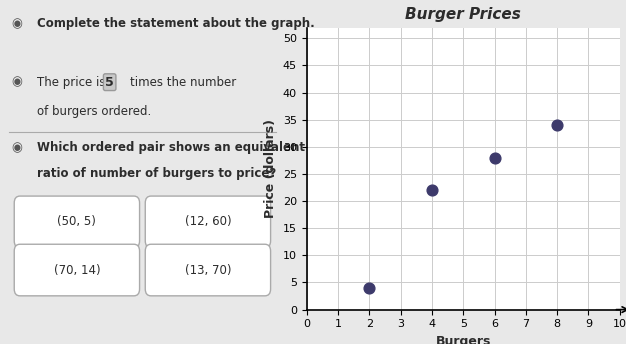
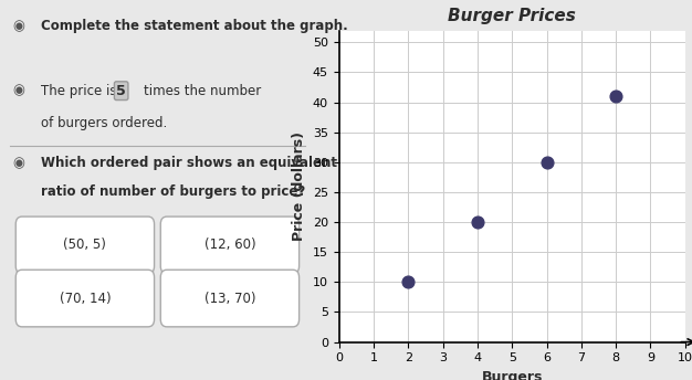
2: 4 -> 10
4: 22 -> 20
6: 28 -> 30
8: 34 -> 41
